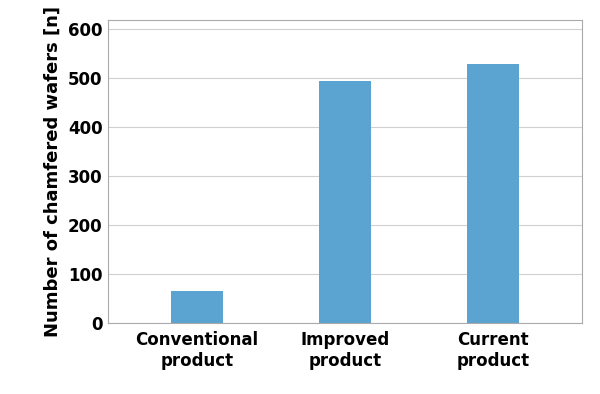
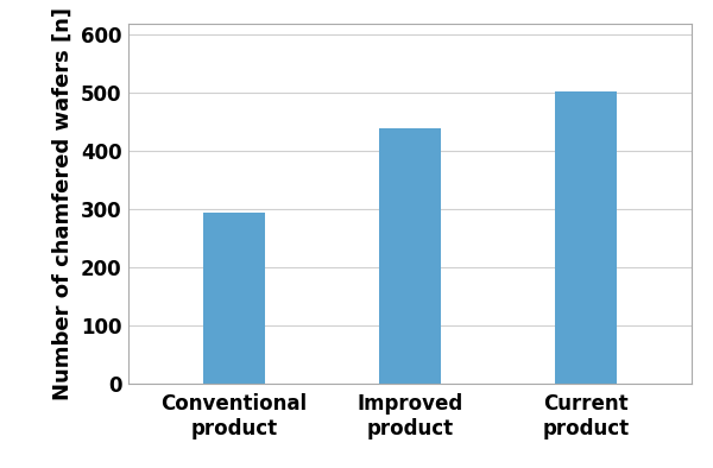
Conventional product: 65 -> 295
Improved product: 495 -> 440
Current product: 530 -> 503
